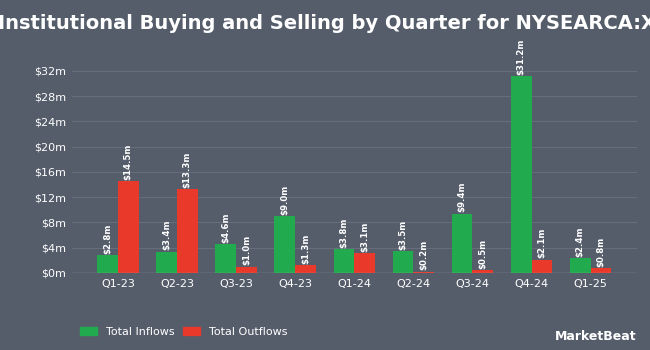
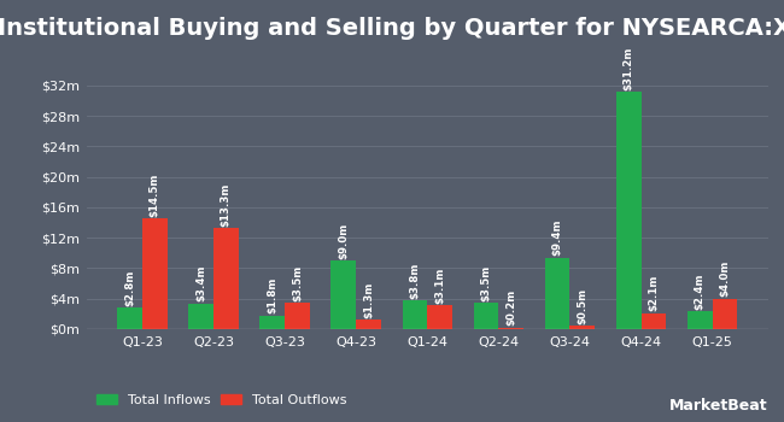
Total Inflows/Q3-23: $4.6m -> $1.8m
Total Outflows/Q3-23: $1.0m -> $3.5m
Total Outflows/Q1-25: $0.8m -> $4.0m
